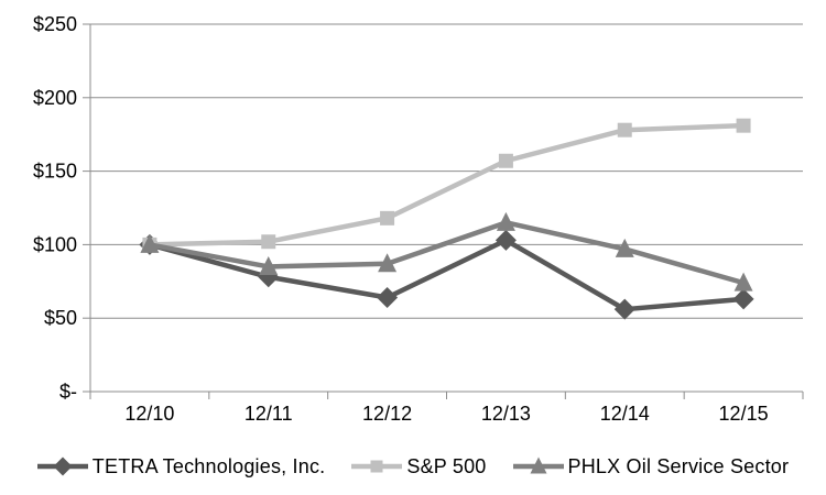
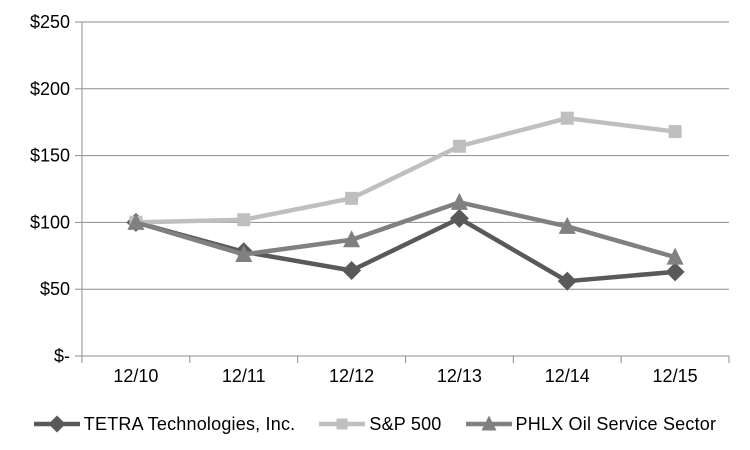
PHLX Oil Service Sector/12/11: $85 -> $76
S&P 500/12/15: $181 -> $168
